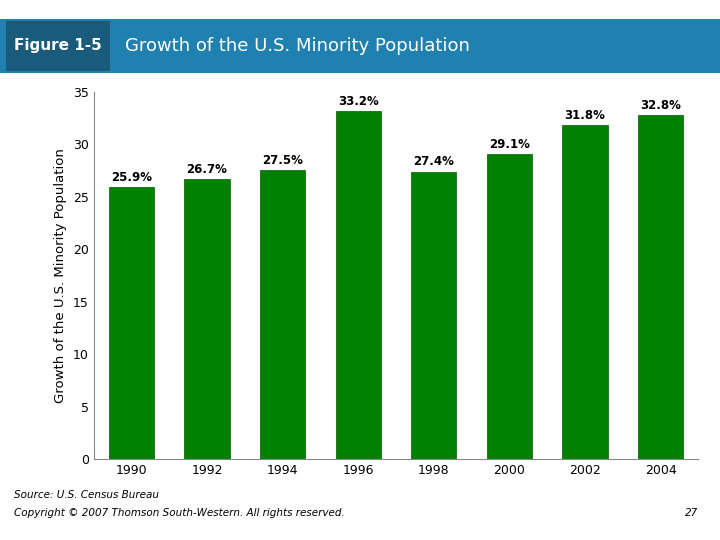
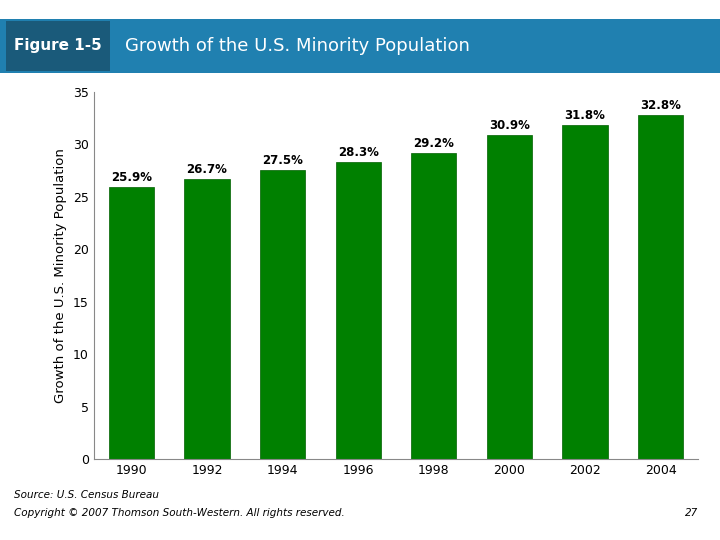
1996: 33.2% -> 28.3%
1998: 27.4% -> 29.2%
2000: 29.1% -> 30.9%
